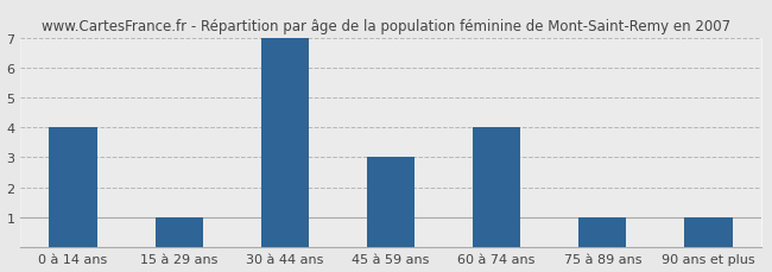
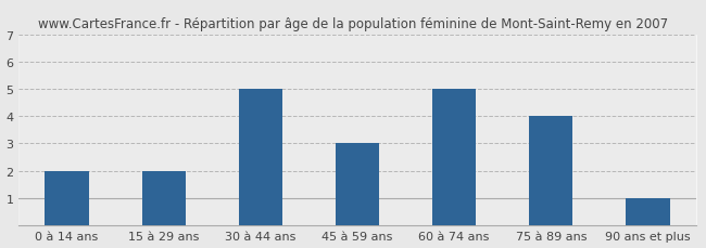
0 à 14 ans: 4 -> 2
15 à 29 ans: 1 -> 2
30 à 44 ans: 7 -> 5
60 à 74 ans: 4 -> 5
75 à 89 ans: 1 -> 4
